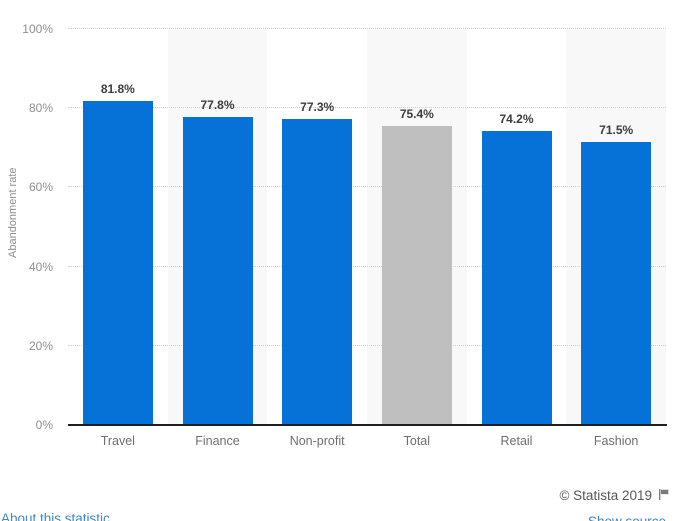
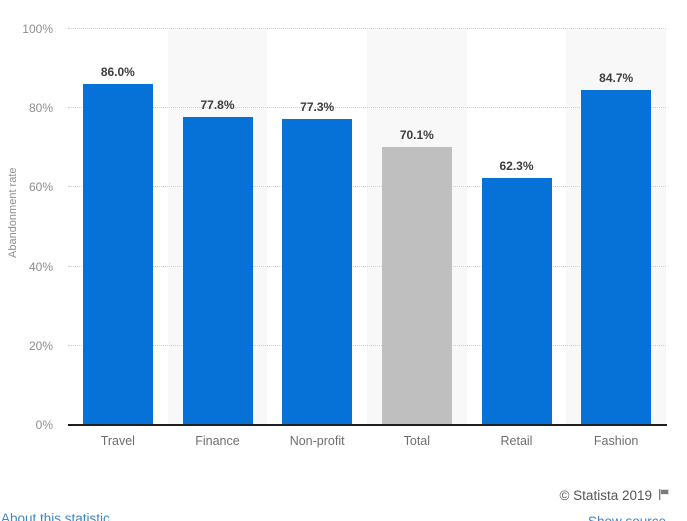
Travel: 81.8% -> 86.0%
Total: 75.4% -> 70.1%
Retail: 74.2% -> 62.3%
Fashion: 71.5% -> 84.7%
